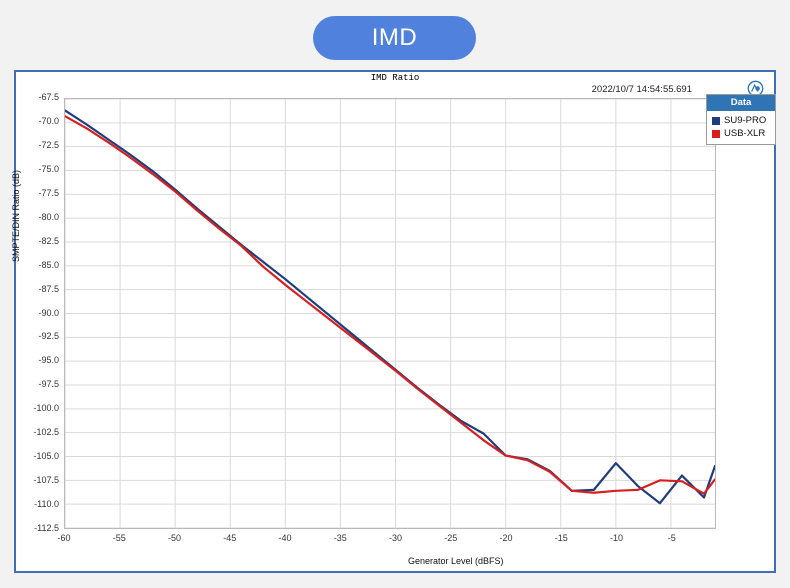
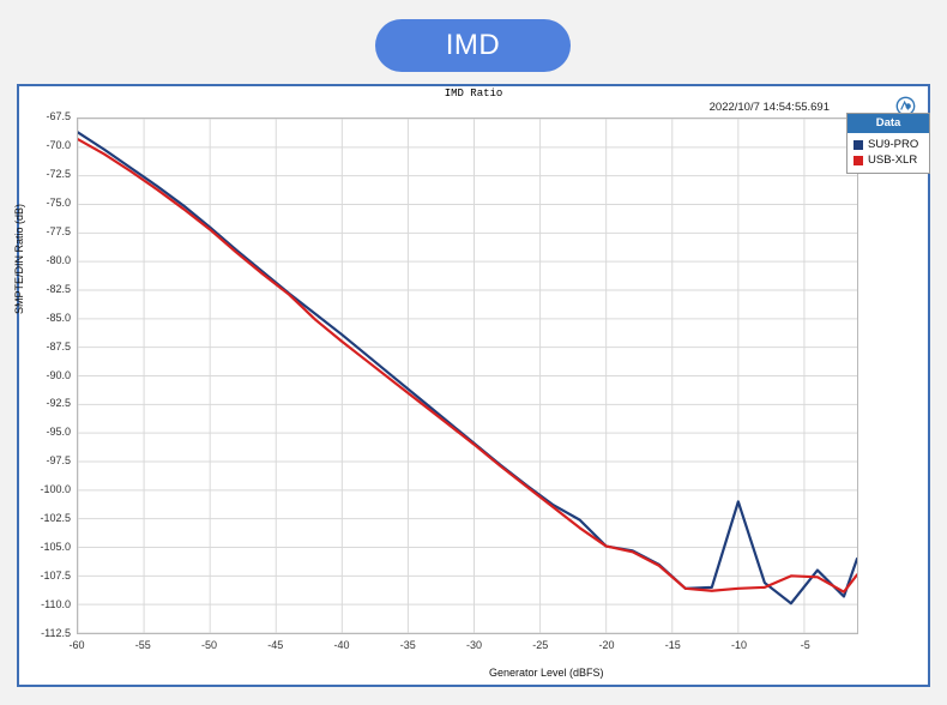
SU9-PRO/-10: -106 -> -101
